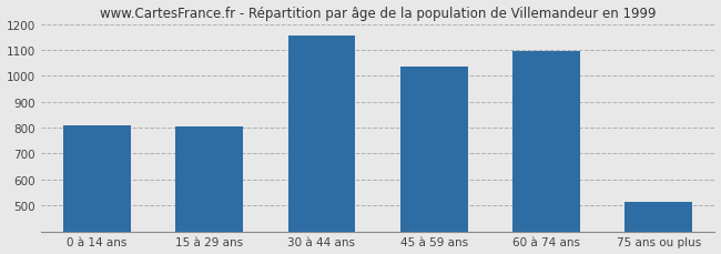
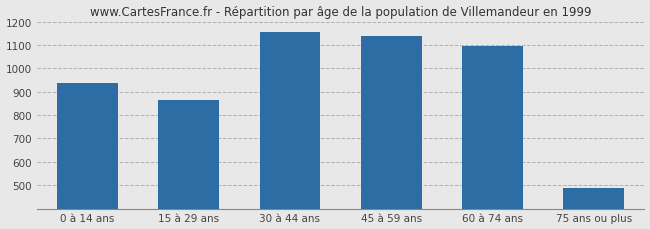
0 à 14 ans: 810 -> 938
15 à 29 ans: 805 -> 863
45 à 59 ans: 1035 -> 1140
75 ans ou plus: 515 -> 488
